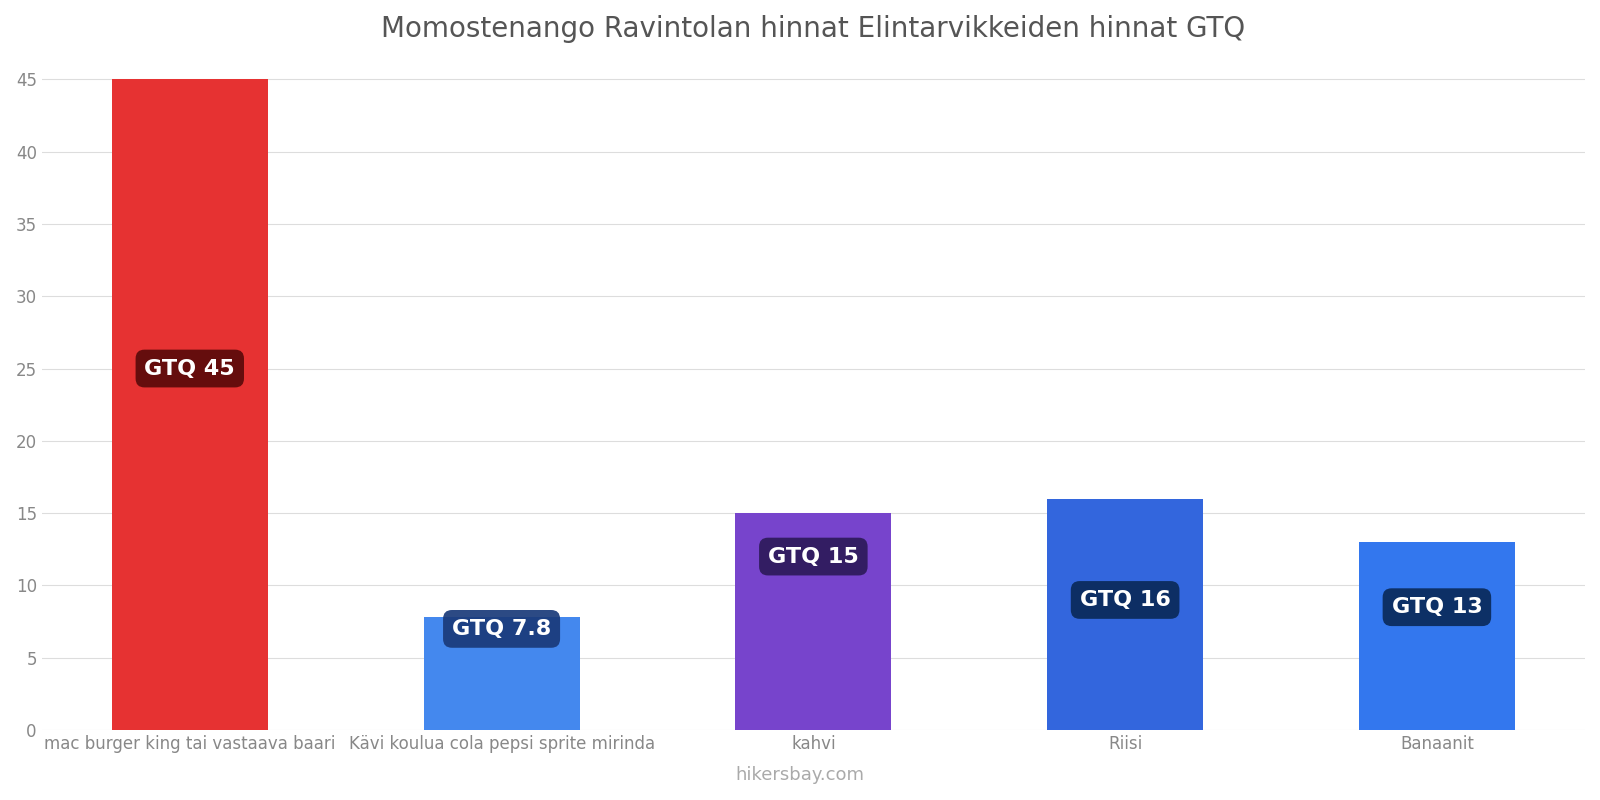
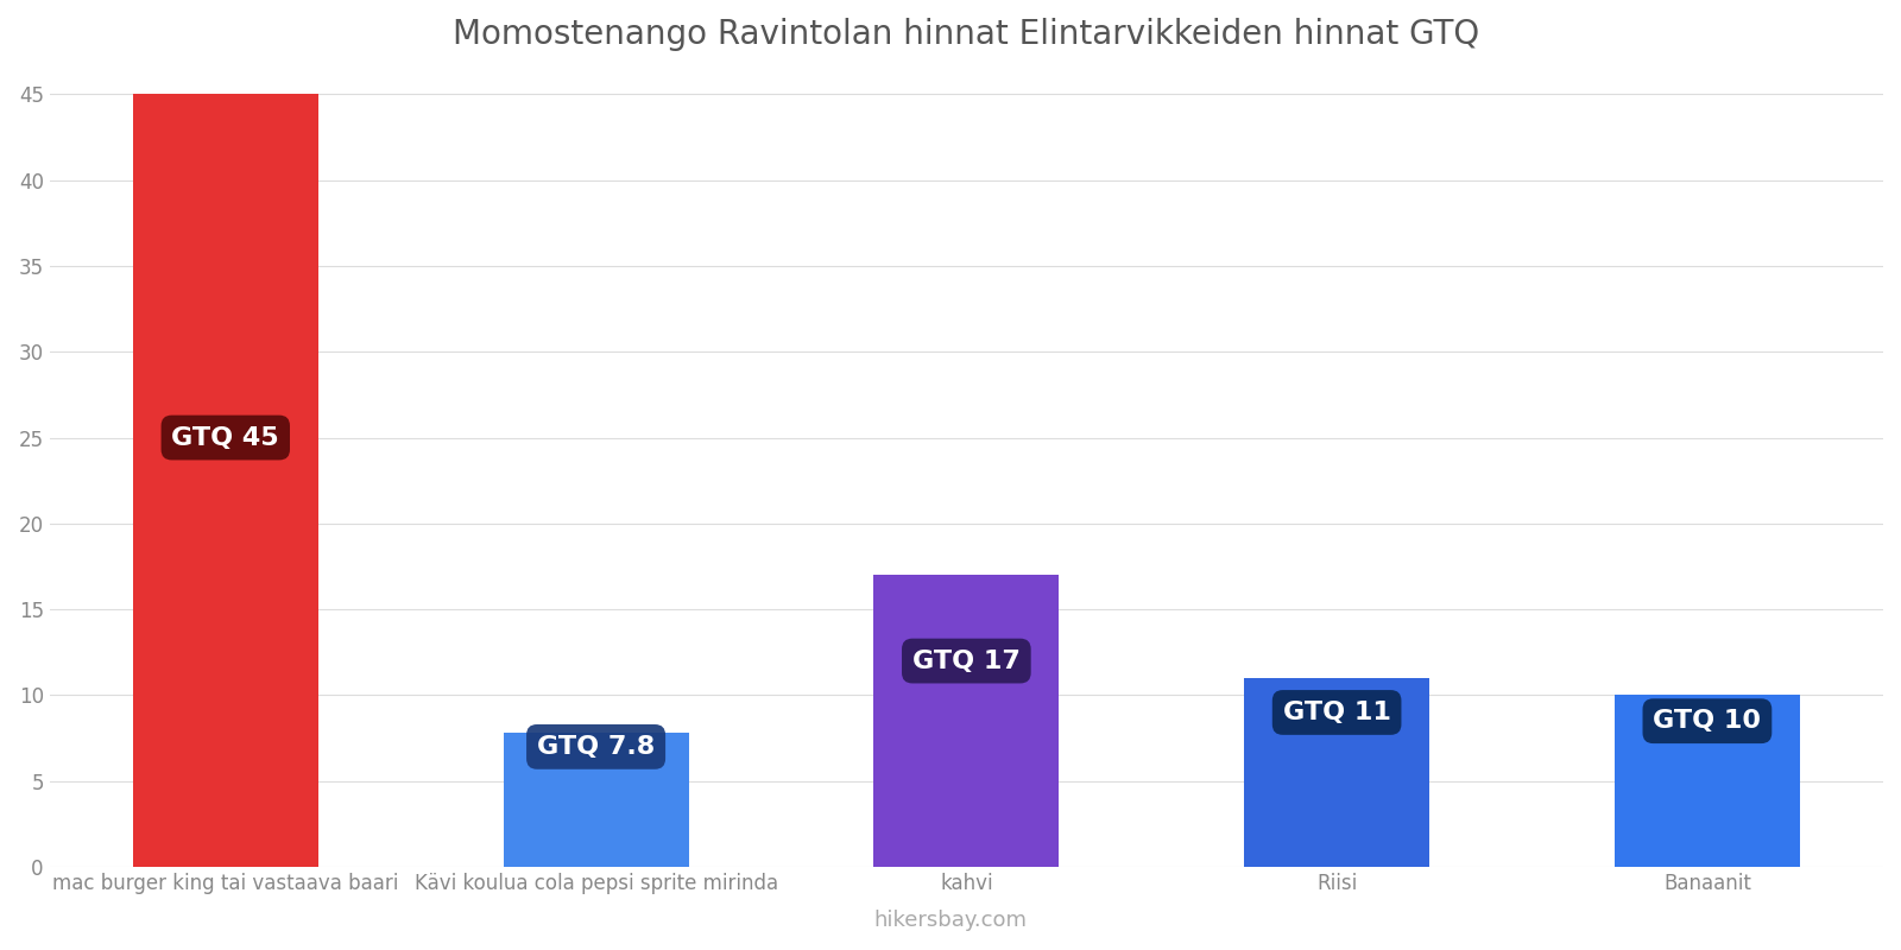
kahvi: 15 -> 17
Riisi: 16 -> 11
Banaanit: 13 -> 10
